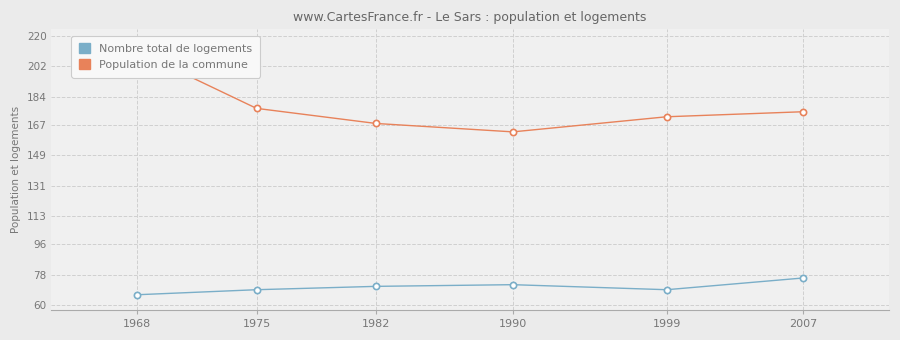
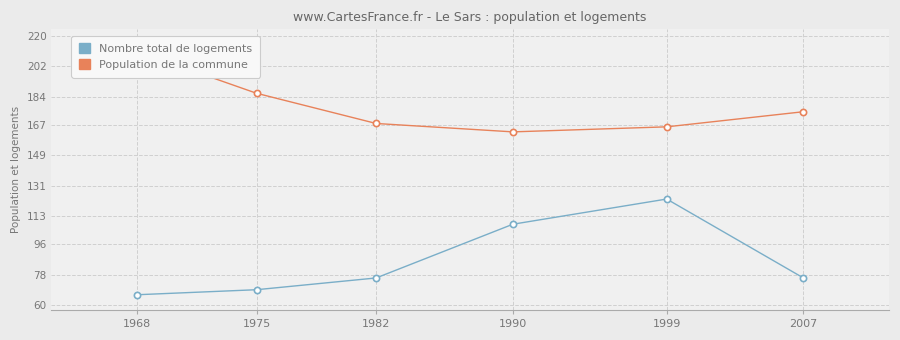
Population de la commune/1975: 177 -> 186
Nombre total de logements/1982: 71 -> 76
Nombre total de logements/1990: 72 -> 108
Population de la commune/1999: 172 -> 166
Nombre total de logements/1999: 69 -> 123
